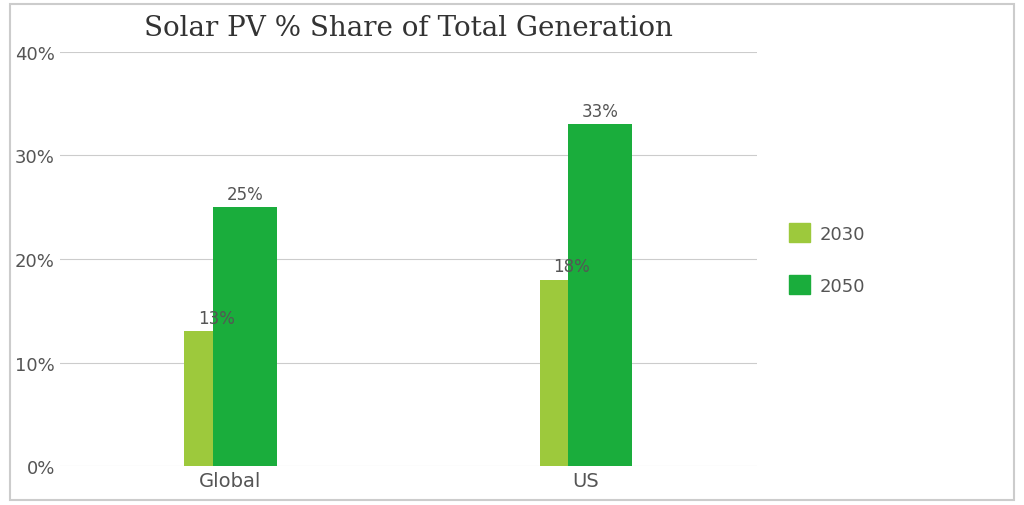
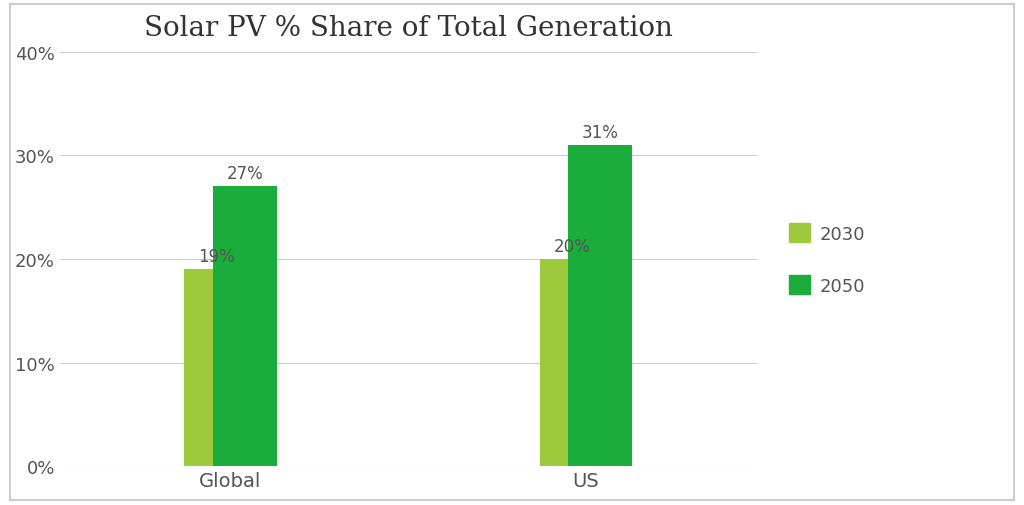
2030/Global: 13% -> 19%
2050/Global: 25% -> 27%
2030/US: 18% -> 20%
2050/US: 33% -> 31%
